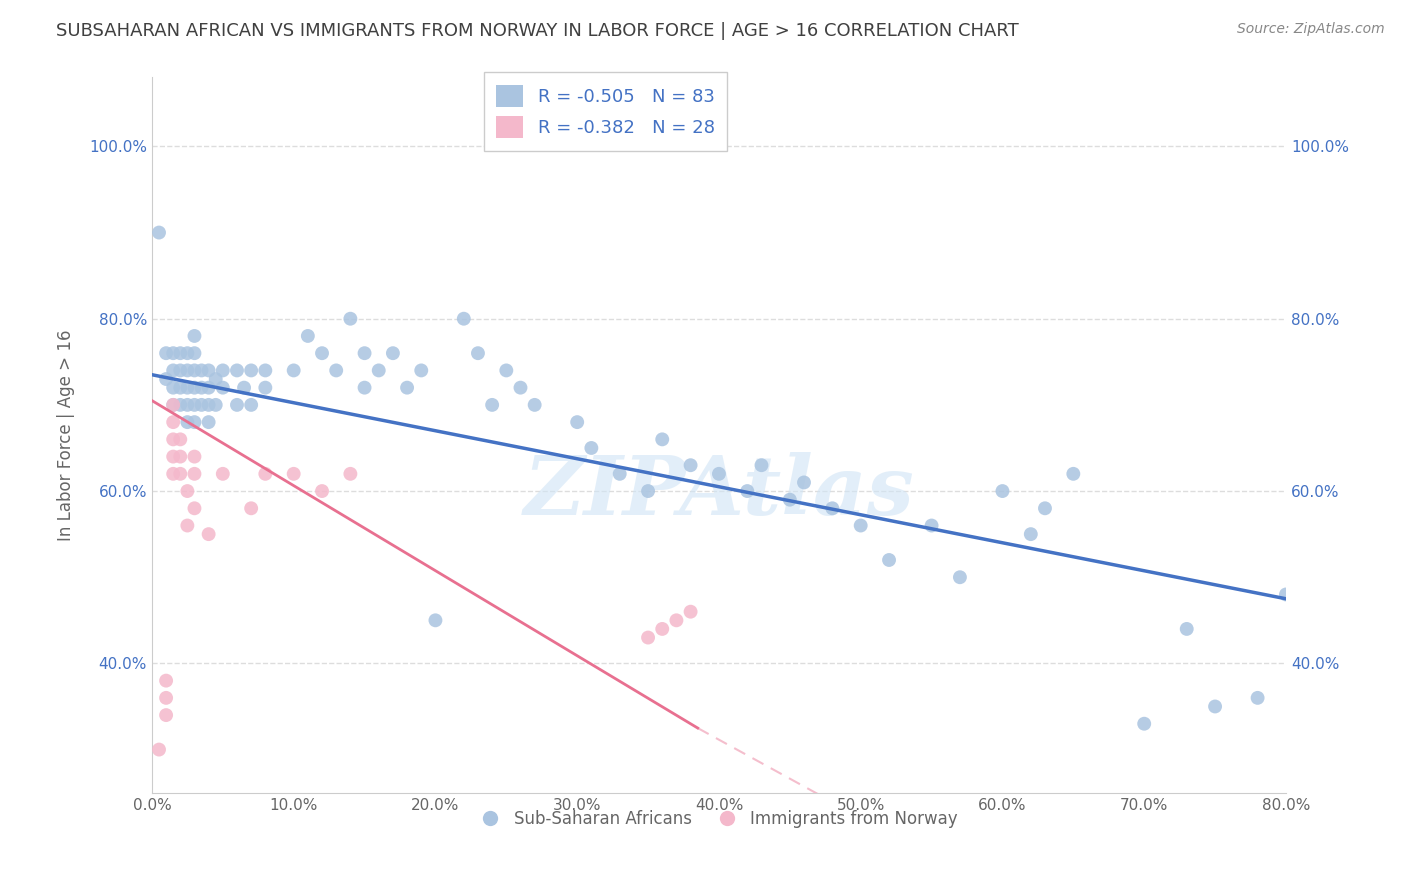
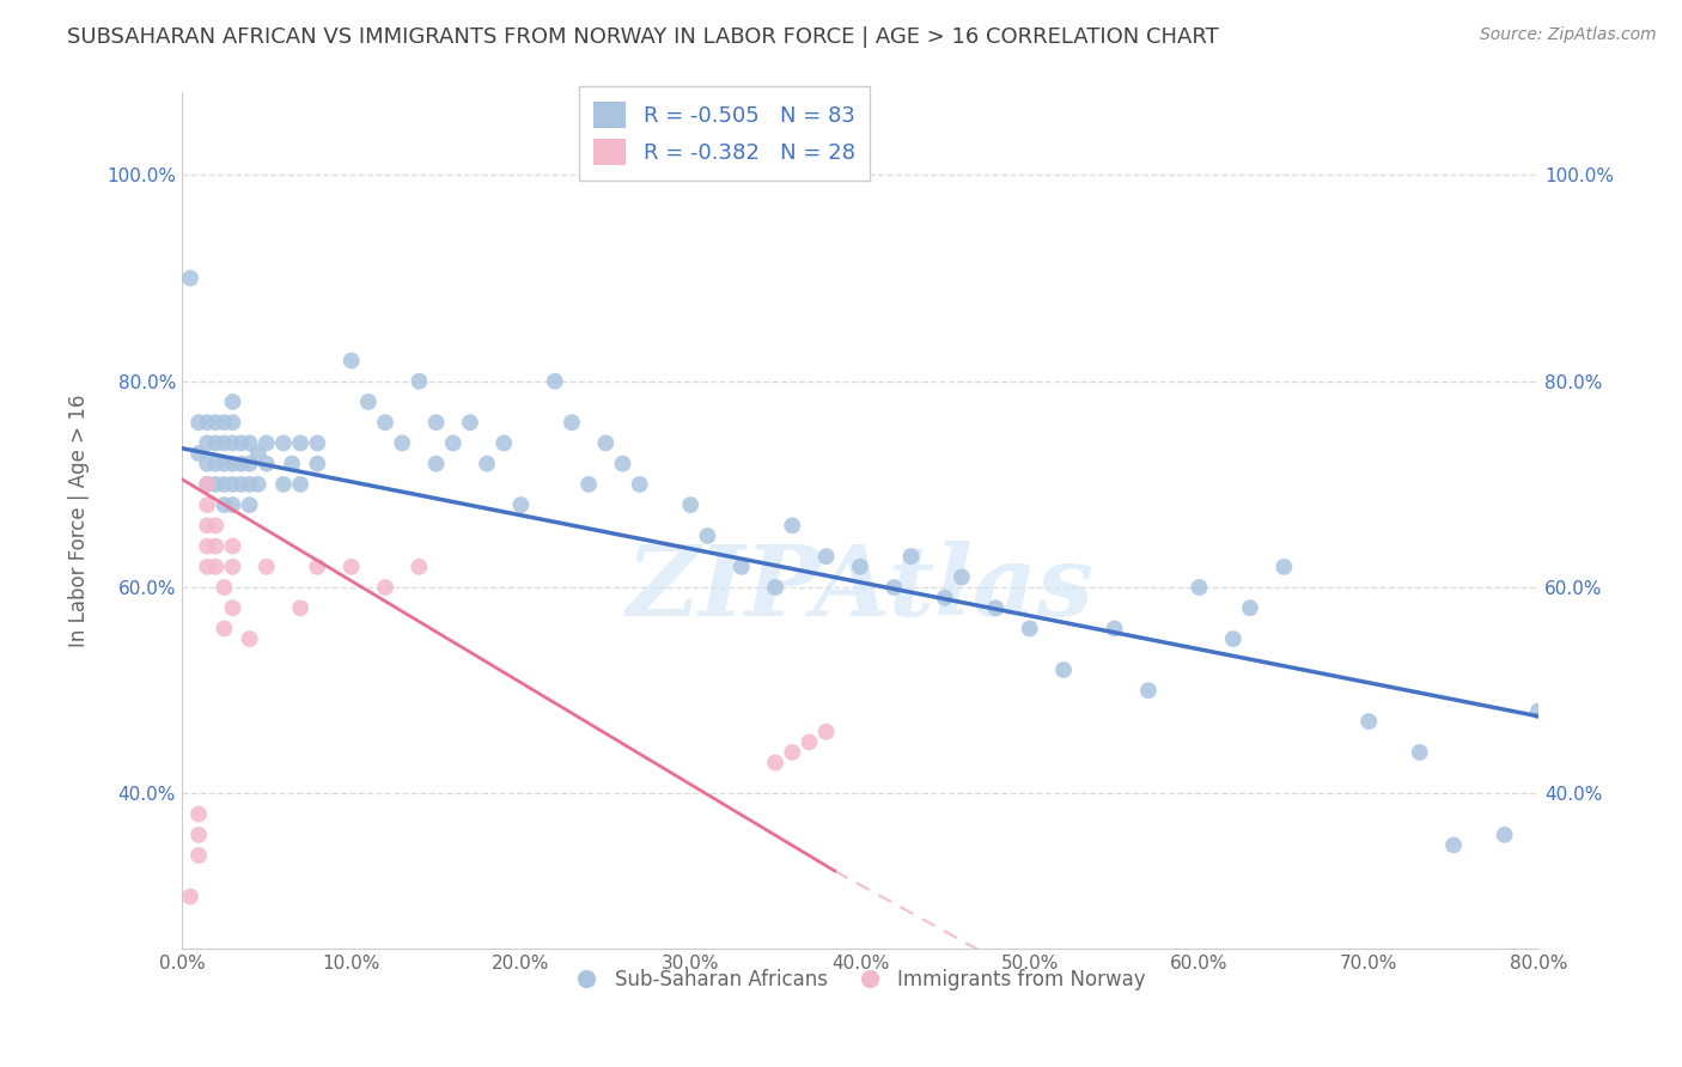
Sub-Saharan Africans/10.0%: 74% -> 82%
Sub-Saharan Africans/20.0%: 45% -> 68%
Sub-Saharan Africans/70.0%: 33% -> 47%
